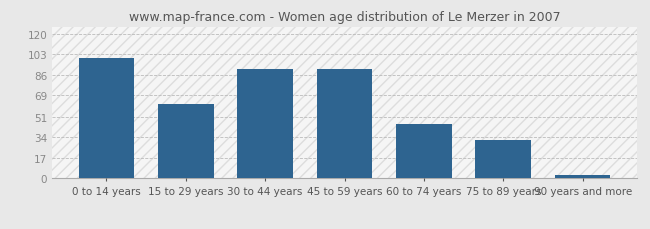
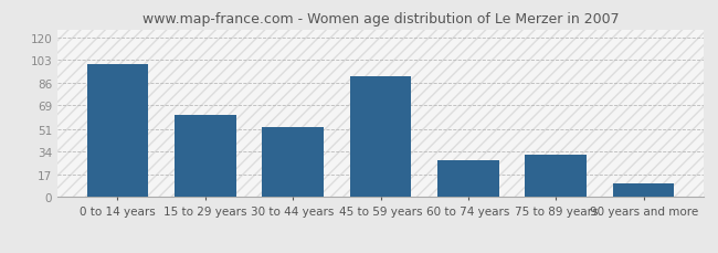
30 to 44 years: 91 -> 53
60 to 74 years: 45 -> 28
90 years and more: 3 -> 10
